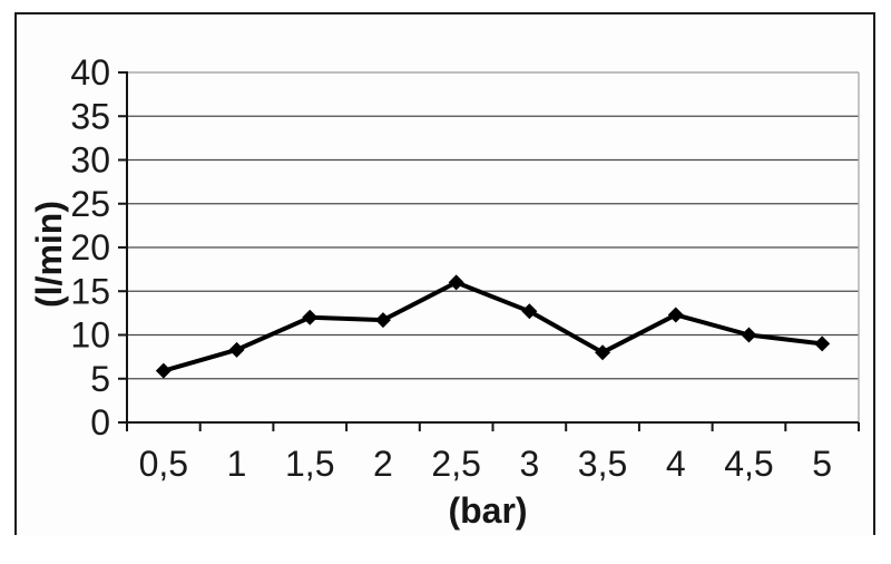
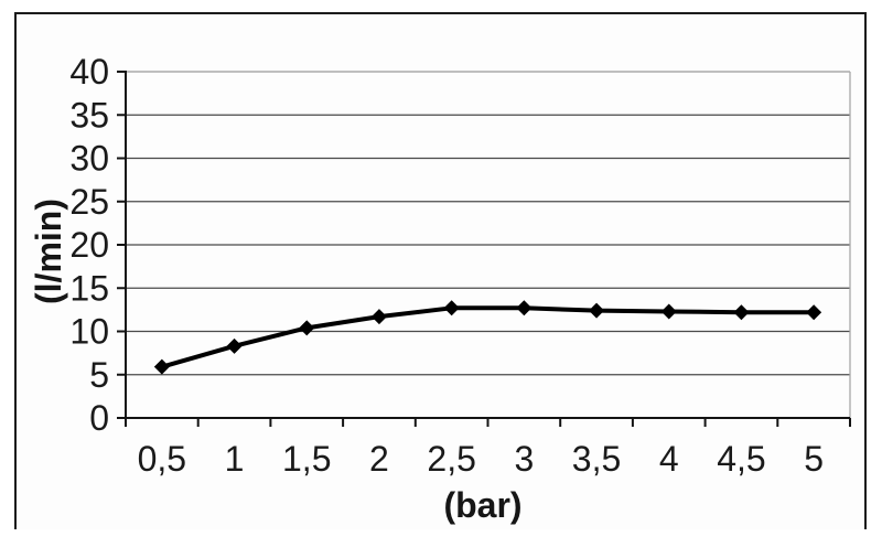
1,5: 12 -> 10
2,5: 16 -> 13
3,5: 8 -> 12
4,5: 10 -> 12
5: 9 -> 12
